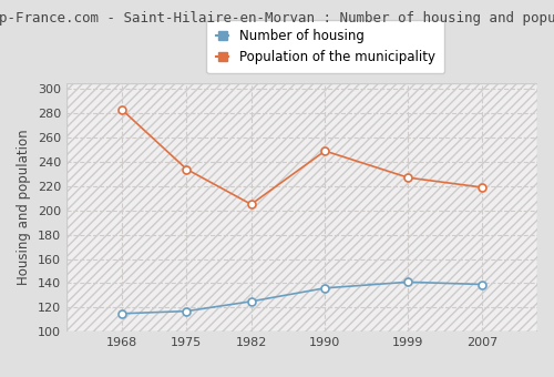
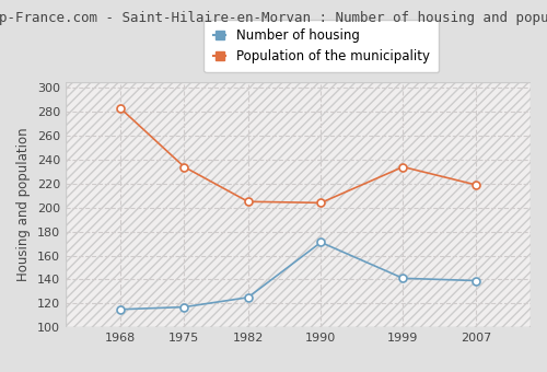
Number of housing/1990: 136 -> 171
Population of the municipality/1990: 249 -> 204
Population of the municipality/1999: 227 -> 234
